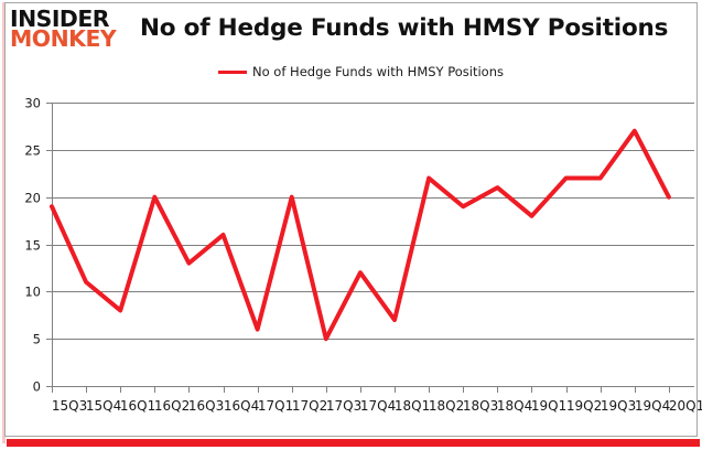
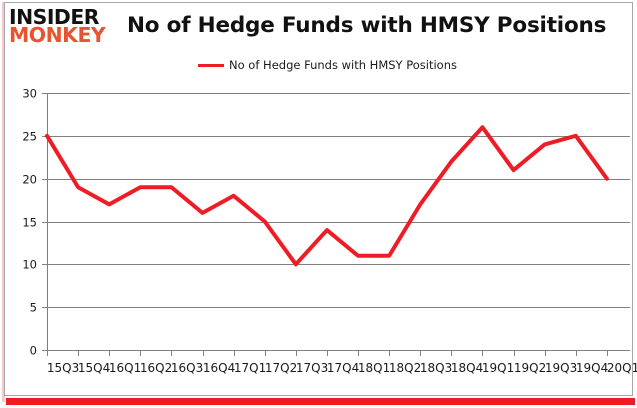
15Q3: 19 -> 25
15Q4: 11 -> 19
16Q1: 8 -> 17
16Q2: 20 -> 19
16Q3: 13 -> 19
17Q1: 6 -> 18
17Q2: 20 -> 15
17Q3: 5 -> 10
17Q4: 12 -> 14
18Q1: 7 -> 11
18Q2: 22 -> 11
18Q3: 19 -> 17
18Q4: 21 -> 22
19Q1: 18 -> 26
19Q2: 22 -> 21
19Q3: 22 -> 24
19Q4: 27 -> 25
